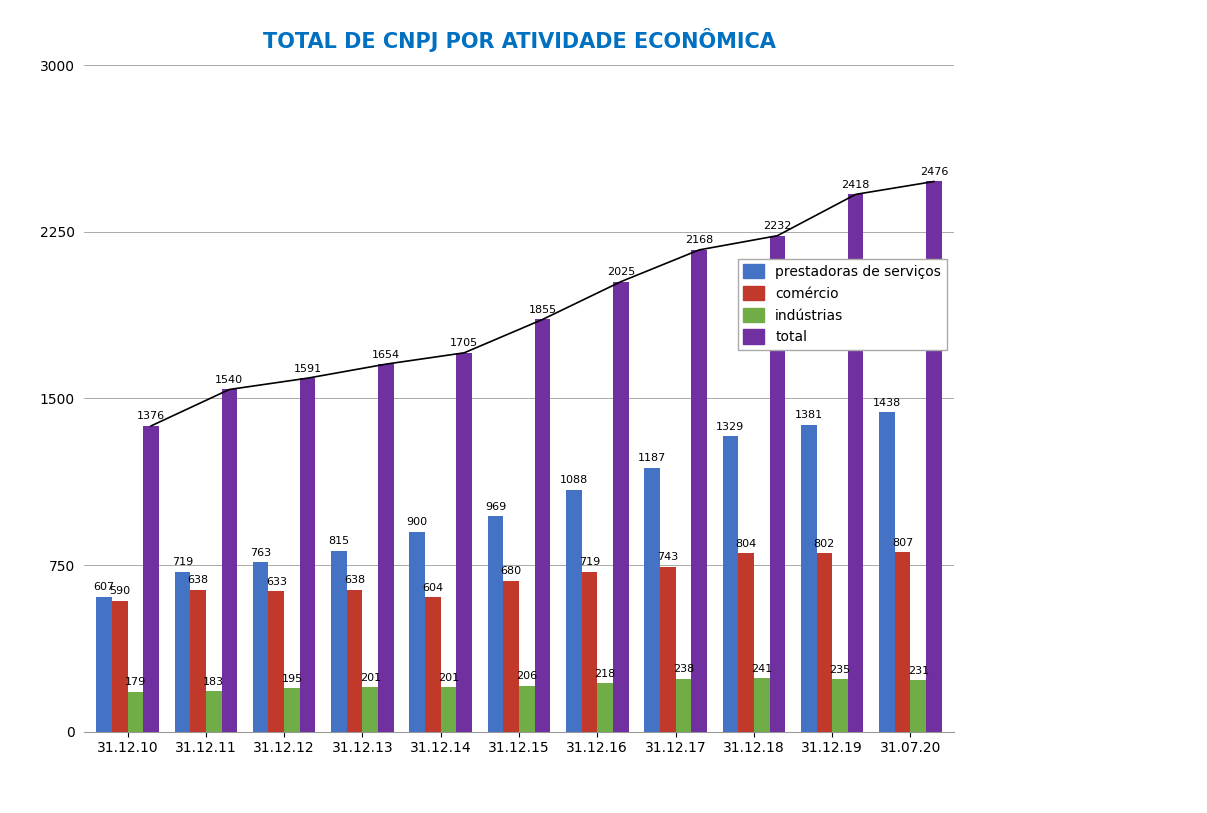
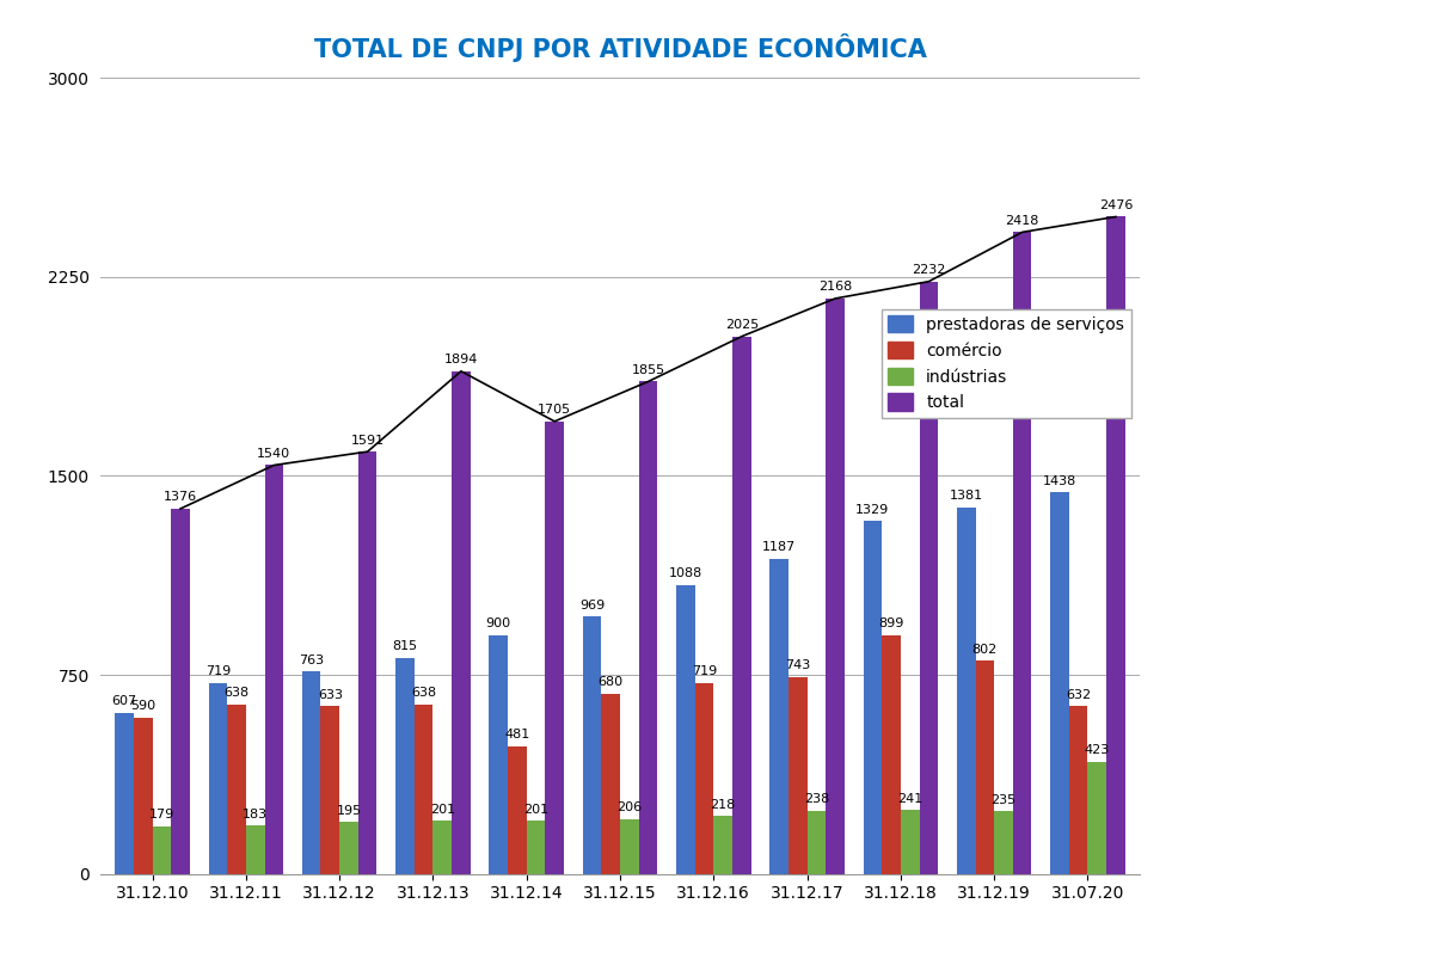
total/31.12.13: 1654 -> 1894
comércio/31.12.14: 604 -> 481
comércio/31.12.18: 804 -> 899
comércio/31.07.20: 807 -> 632
indústrias/31.07.20: 231 -> 423
